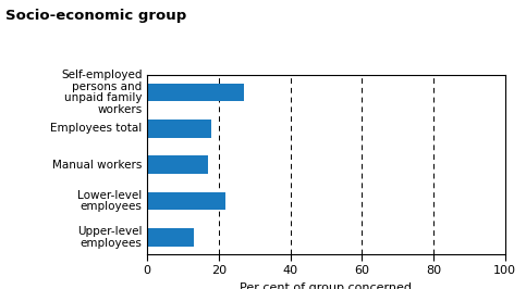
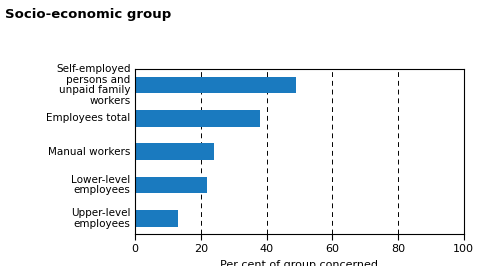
Self-employed persons and unpaid family workers: 27 -> 49
Employees total: 18 -> 38
Manual workers: 17 -> 24
